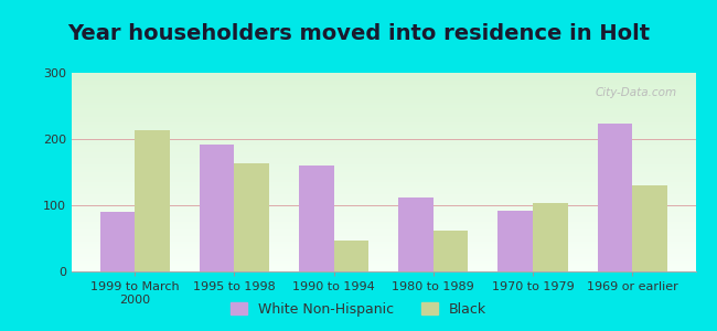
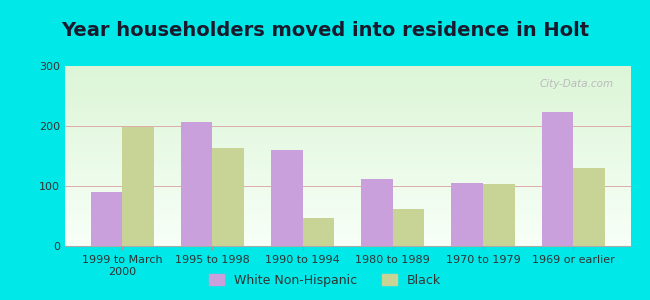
Black/1999 to March 2000: 214 -> 198
White Non-Hispanic/1995 to 1998: 192 -> 207
White Non-Hispanic/1970 to 1979: 92 -> 105
